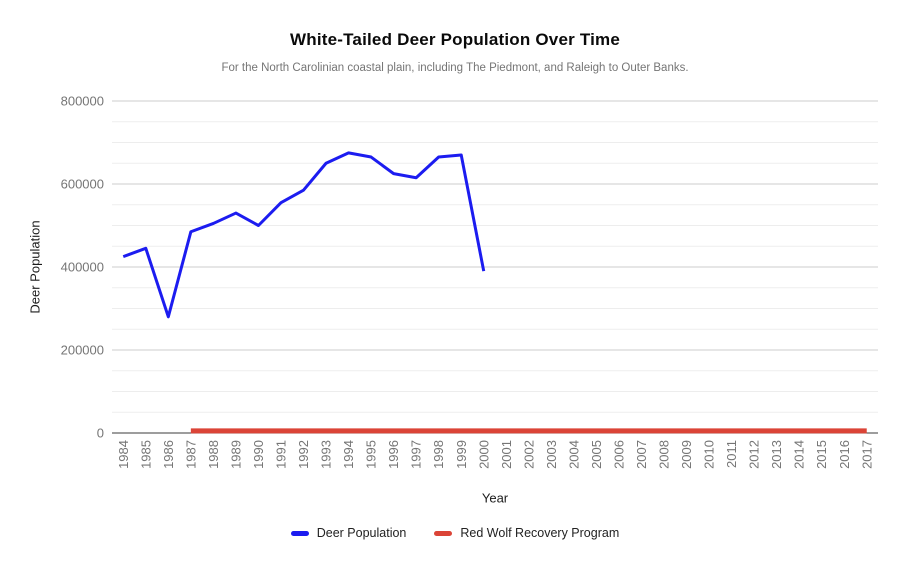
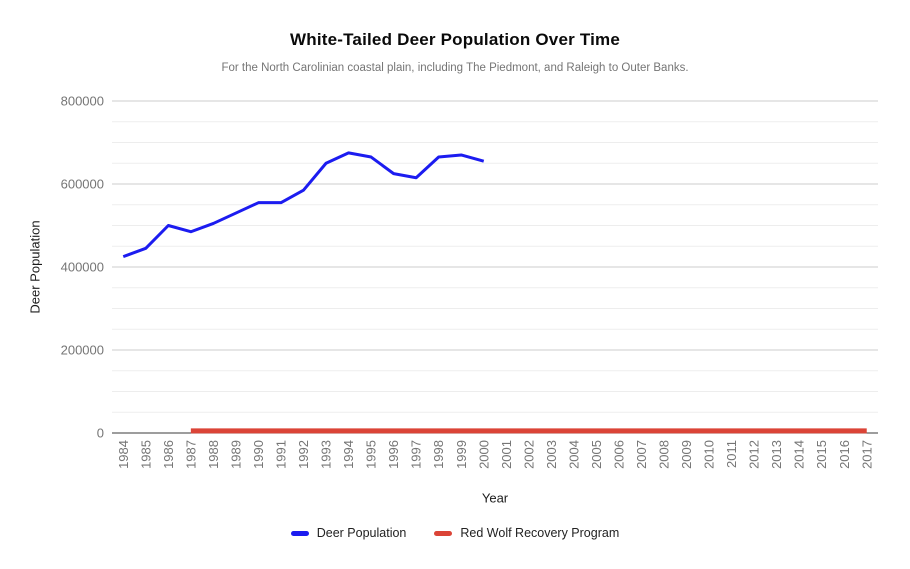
Deer Population/1986: 280000 -> 500000
Deer Population/1990: 500000 -> 560000
Deer Population/2000: 390000 -> 660000
